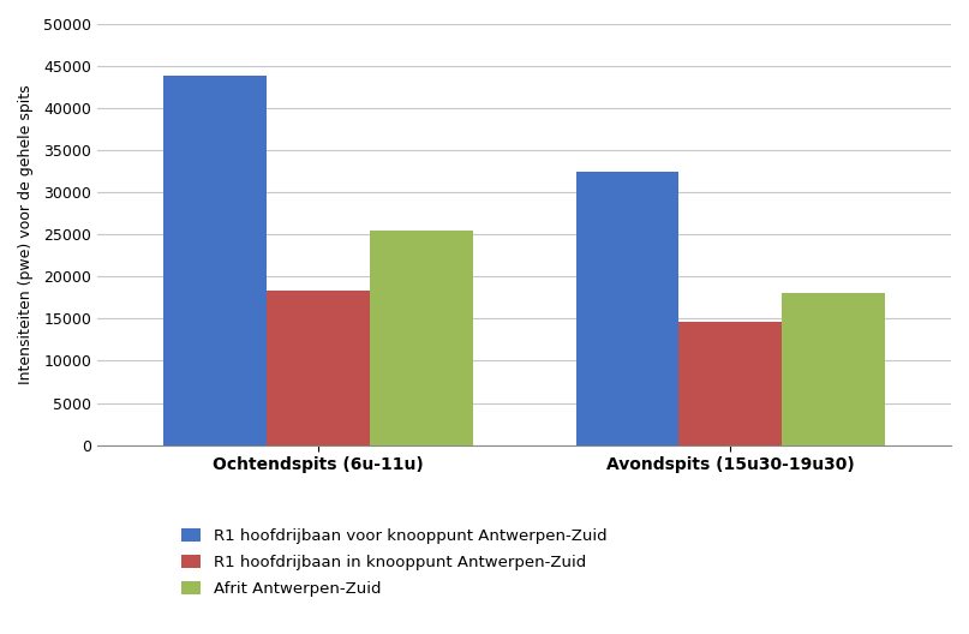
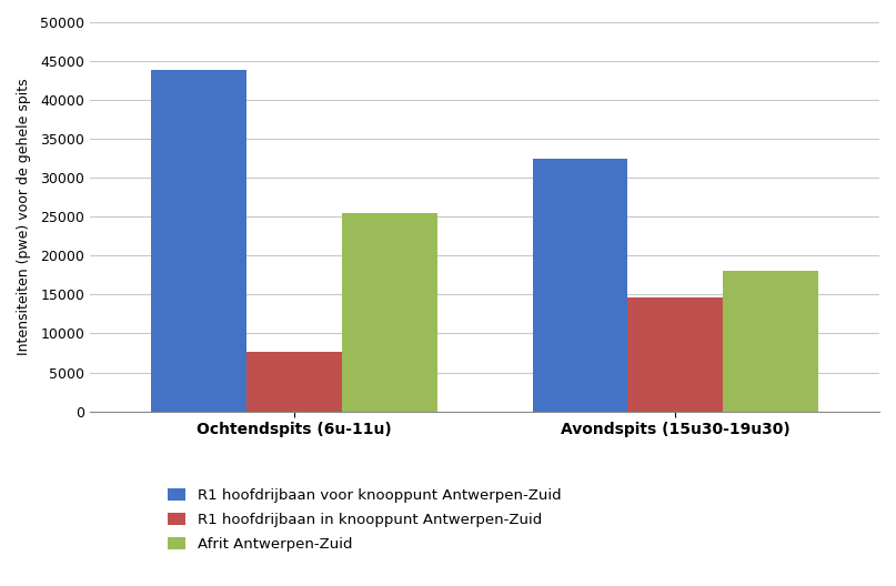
R1 hoofdrijbaan in knooppunt Antwerpen-Zuid/Ochtendspits (6u-11u): 18400 -> 7600
